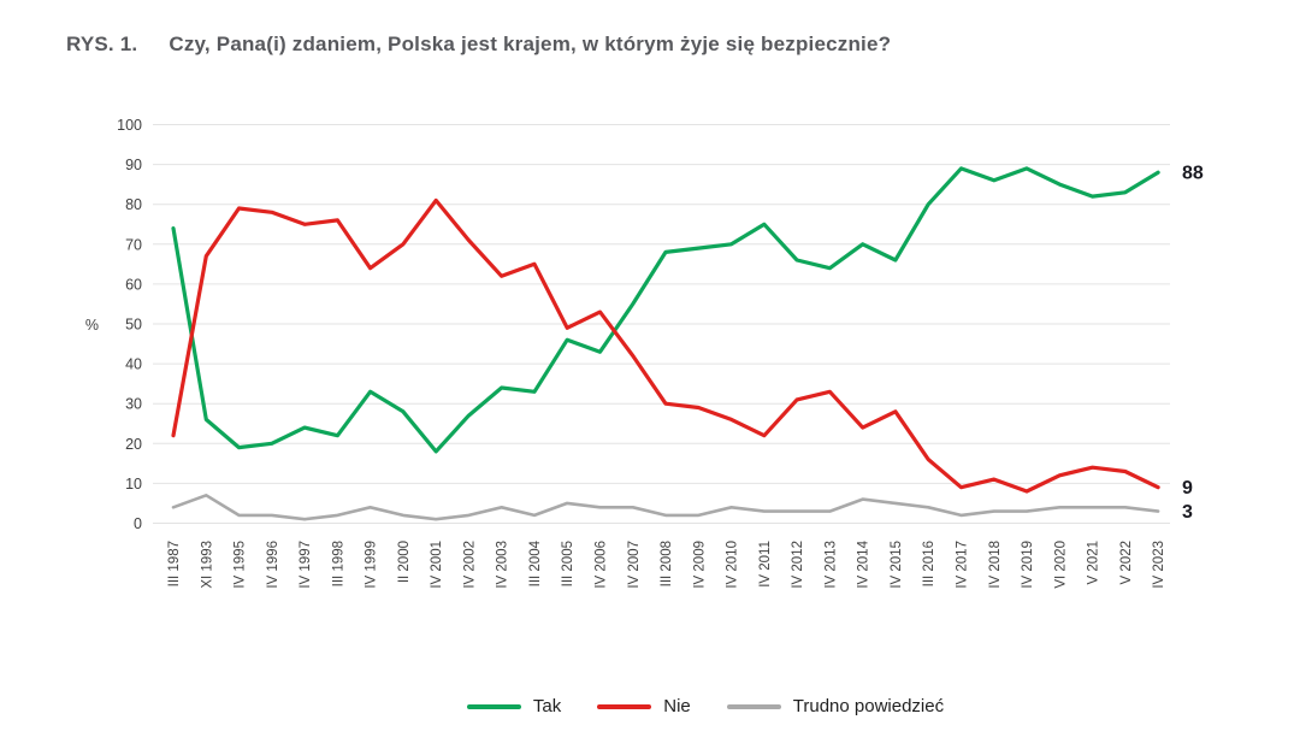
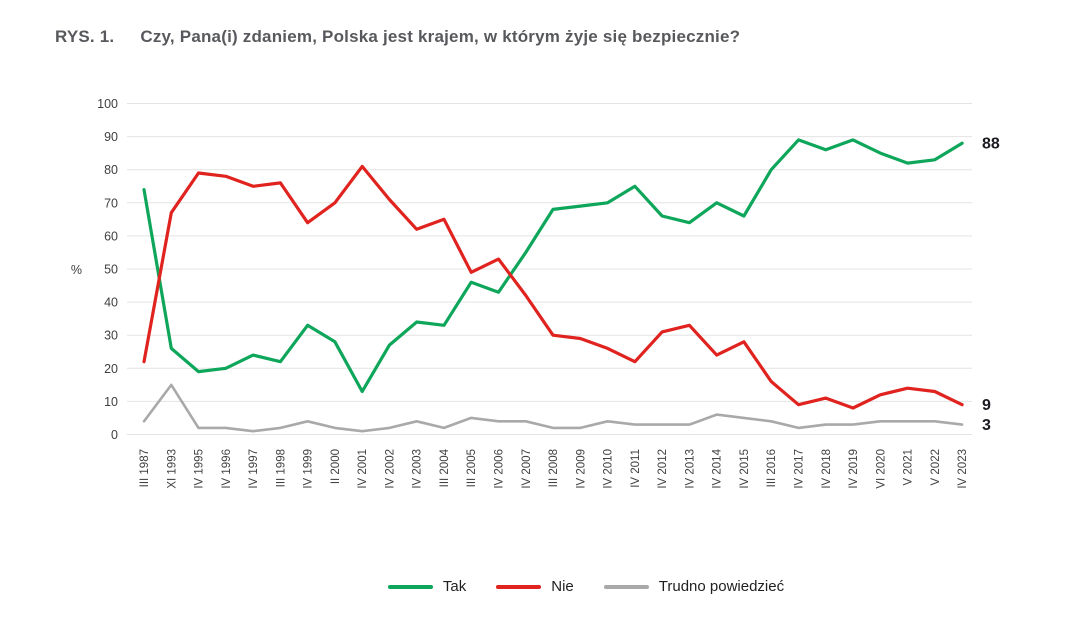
Trudno powiedzieć/XI 1993: 7 -> 15
Tak/IV 2001: 18 -> 13
